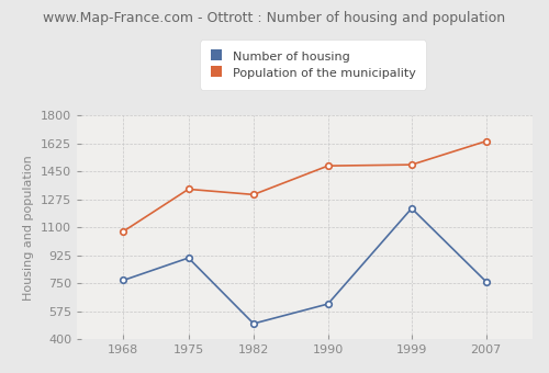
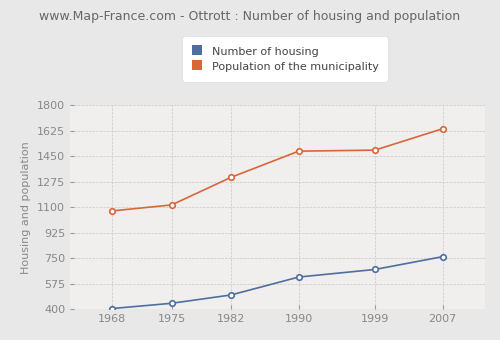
Number of housing/1968: 770 -> 410
Number of housing/1975: 910 -> 440
Population of the municipality/1975: 1340 -> 1120
Number of housing/1999: 1220 -> 670
